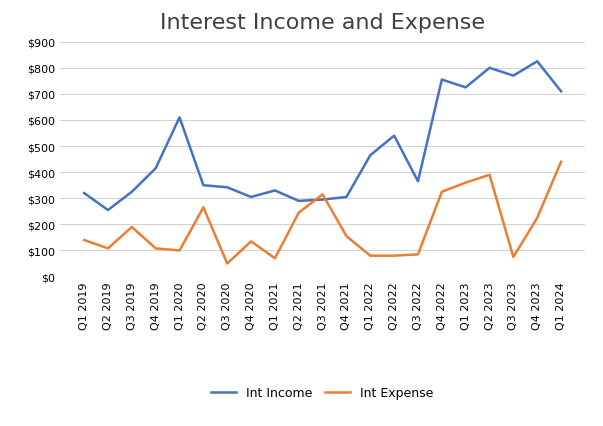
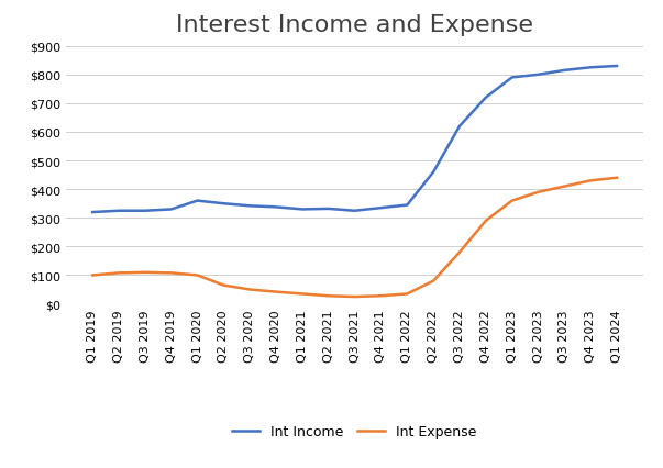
Int Expense/Q1 2019: $140 -> $100
Int Income/Q2 2019: $255 -> $325
Int Expense/Q3 2019: $190 -> $110
Int Income/Q4 2019: $415 -> $330
Int Income/Q1 2020: $610 -> $360
Int Expense/Q2 2020: $265 -> $65
Int Income/Q4 2020: $305 -> $338
Int Expense/Q4 2020: $135 -> $42
Int Expense/Q1 2021: $70 -> $35
Int Income/Q2 2021: $290 -> $332
Int Expense/Q2 2021: $245 -> $28
Int Income/Q3 2021: $295 -> $325
Int Expense/Q3 2021: $315 -> $25
Int Income/Q4 2021: $305 -> $335
Int Expense/Q4 2021: $155 -> $28
Int Income/Q1 2022: $465 -> $345
Int Expense/Q1 2022: $80 -> $35
Int Income/Q2 2022: $540 -> $460
Int Income/Q3 2022: $365 -> $620
Int Expense/Q3 2022: $85 -> $180
Int Income/Q4 2022: $755 -> $720
Int Expense/Q4 2022: $325 -> $290
Int Income/Q1 2023: $725 -> $790
Int Income/Q3 2023: $770 -> $815
Int Expense/Q3 2023: $75 -> $410
Int Expense/Q4 2023: $225 -> $430
Int Income/Q1 2024: $710 -> $830
